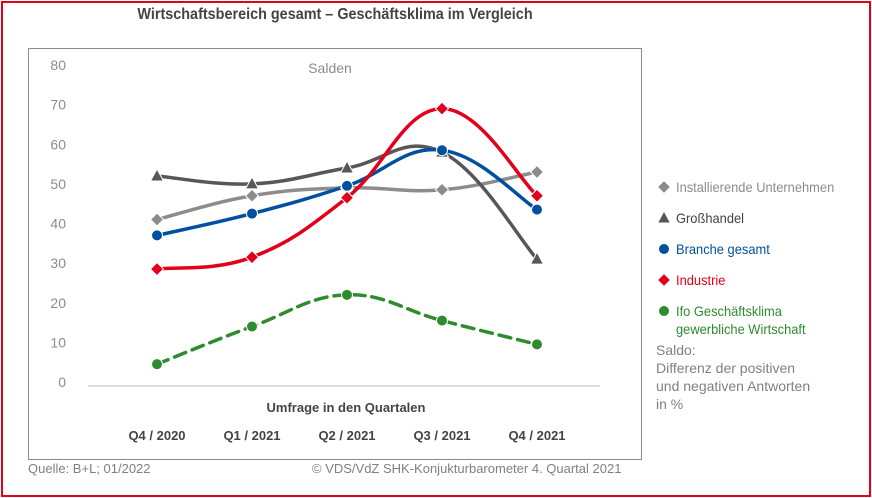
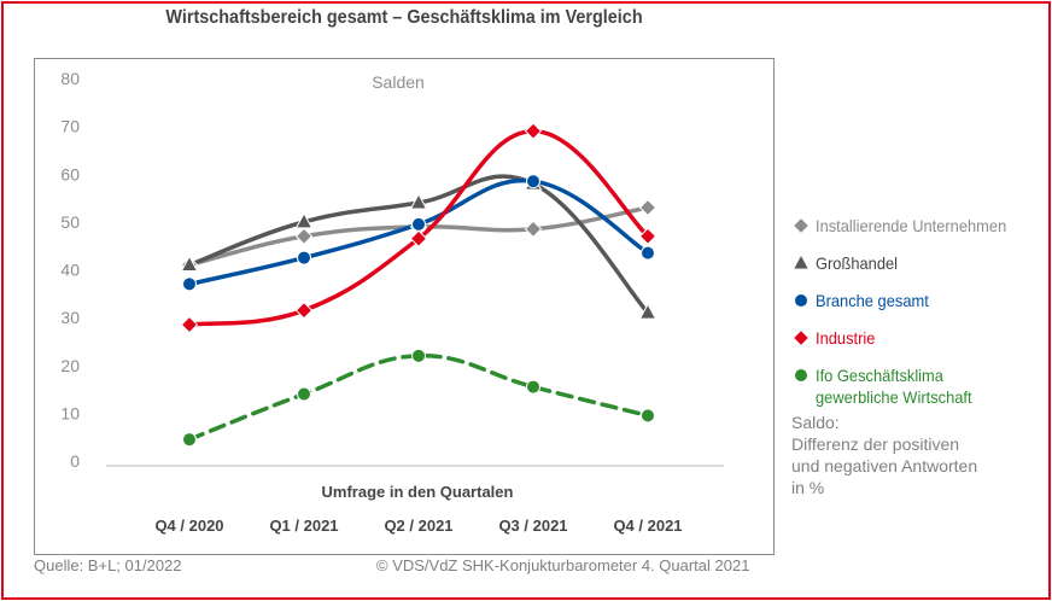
Großhandel/Q4 / 2020: 52 -> 41
